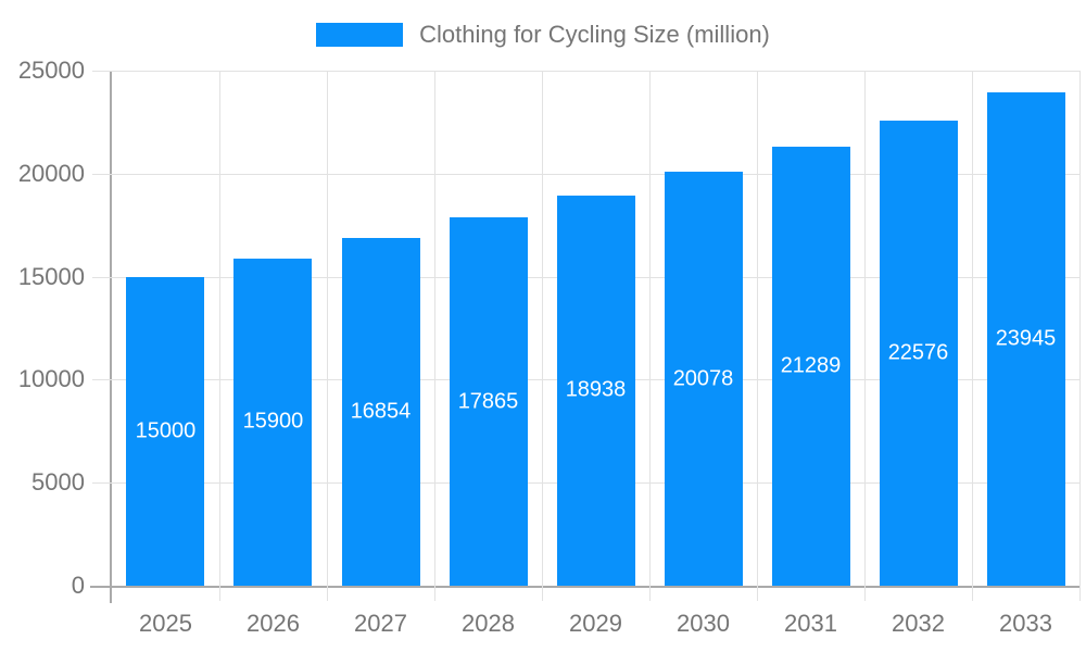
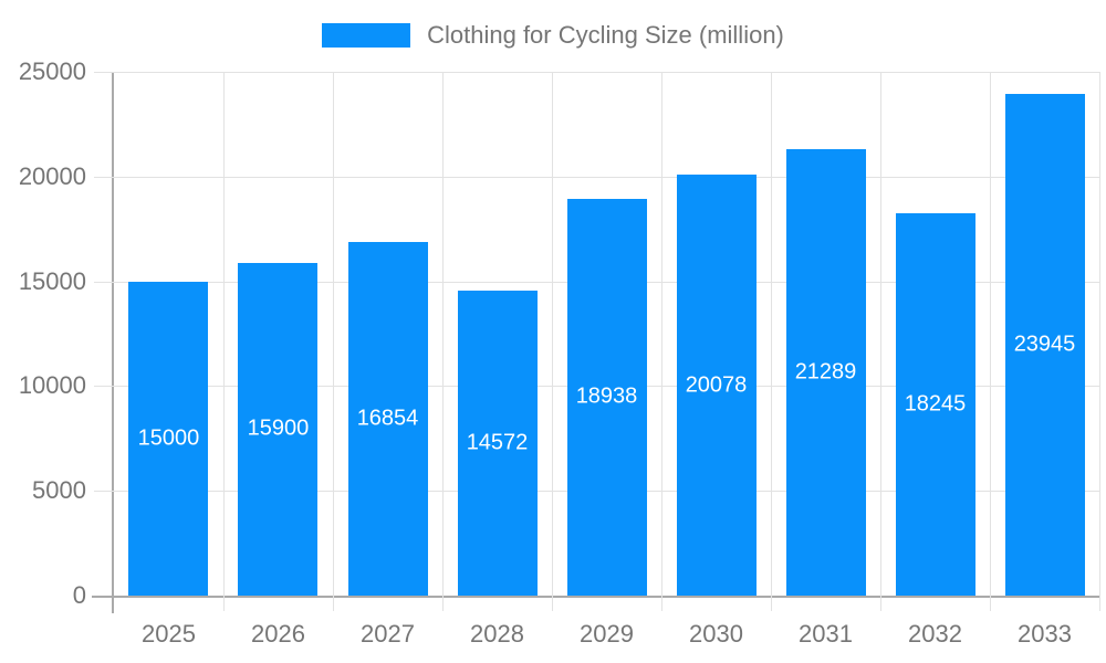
2028: 17865 -> 14572
2032: 22576 -> 18245
